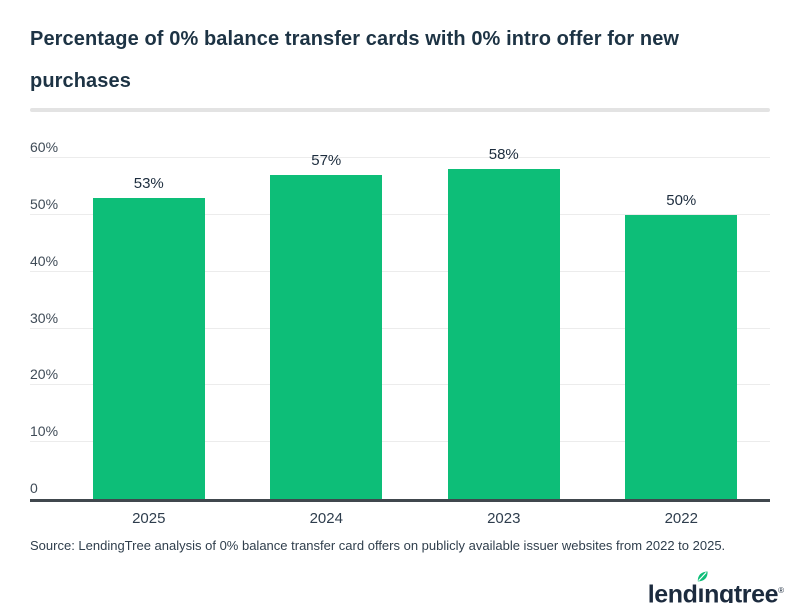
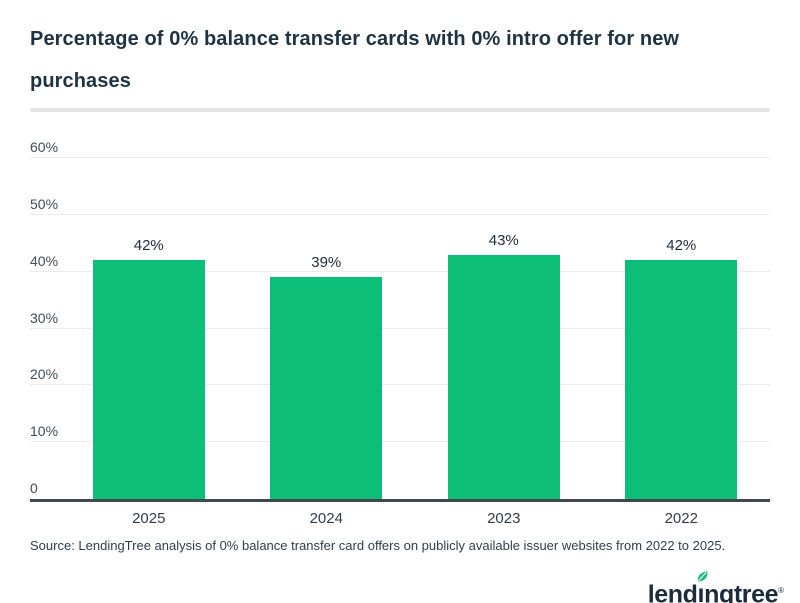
2025: 53% -> 42%
2024: 57% -> 39%
2023: 58% -> 43%
2022: 50% -> 42%
